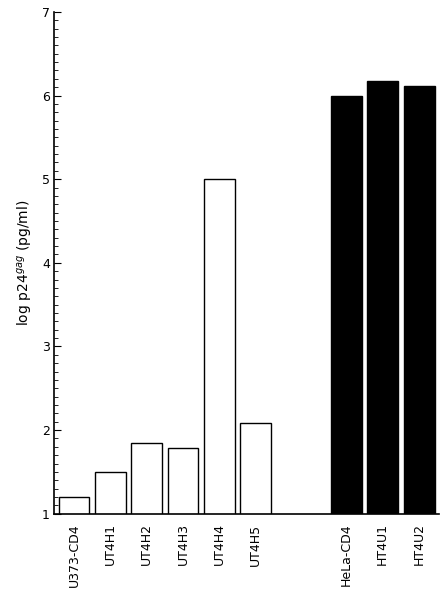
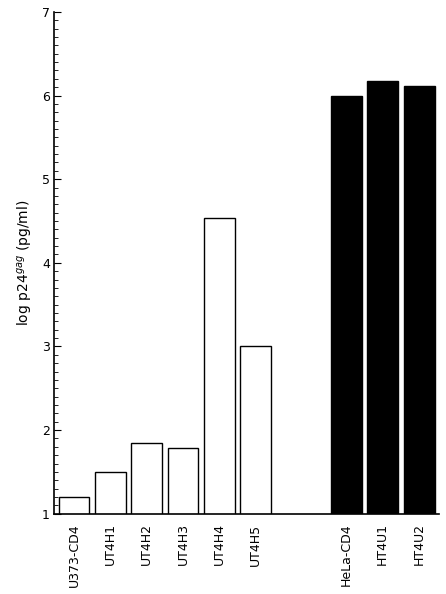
UT4H4: 5.00 -> 4.54
UT4H5: 2.08 -> 3.00
